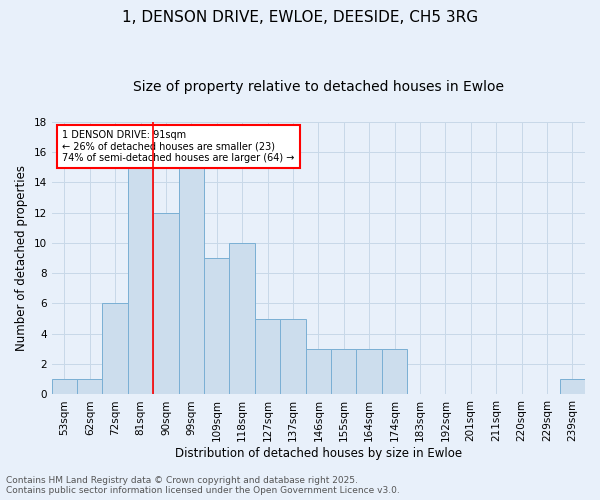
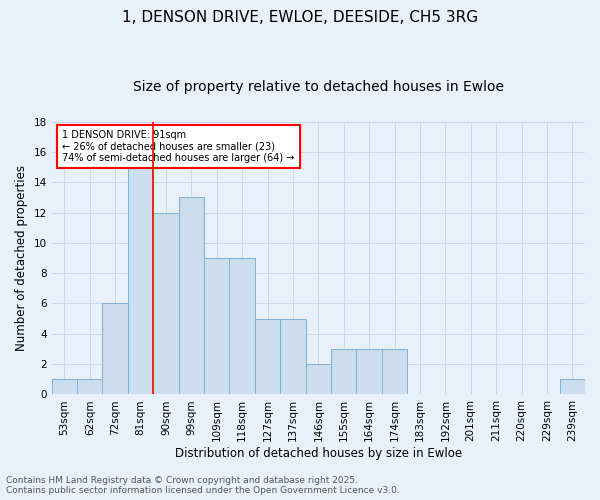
99sqm: 15 -> 13
118sqm: 10 -> 9
146sqm: 3 -> 2
